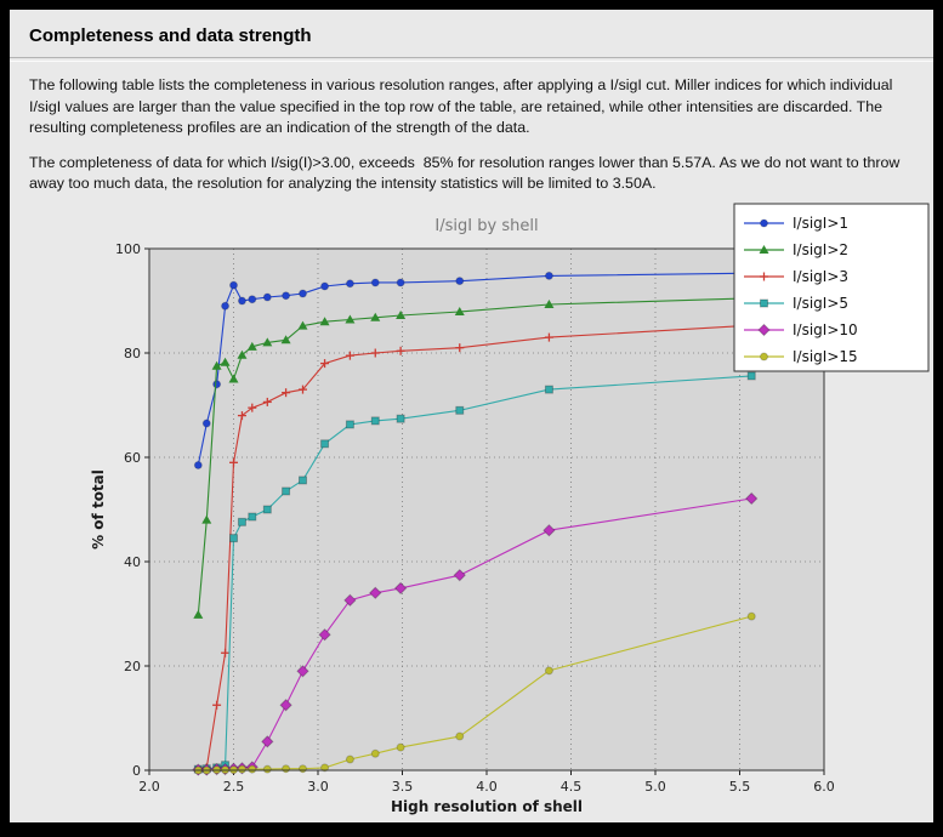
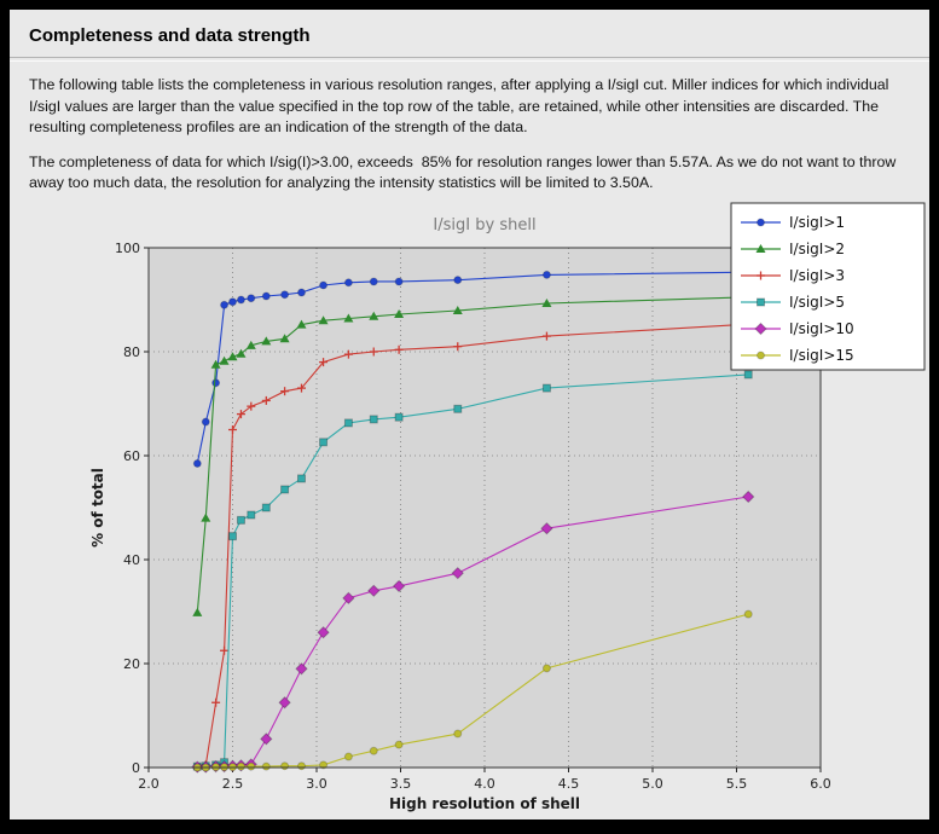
I/sigI>1/2.5: 93 -> 90
I/sigI>2/2.5: 75 -> 79
I/sigI>3/2.5: 59 -> 65
